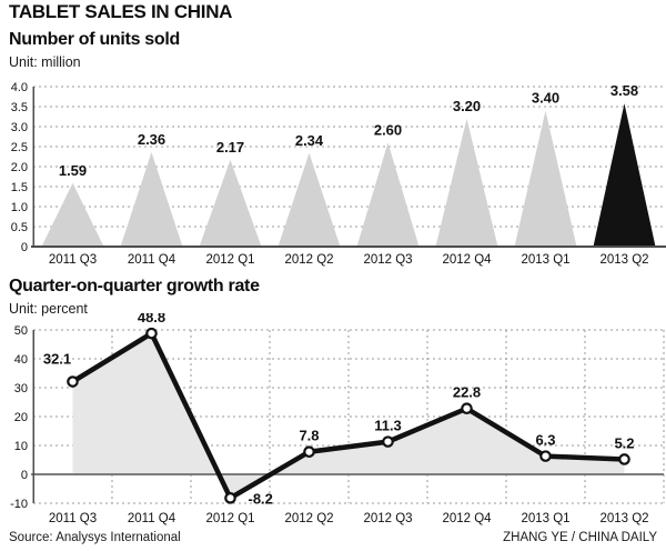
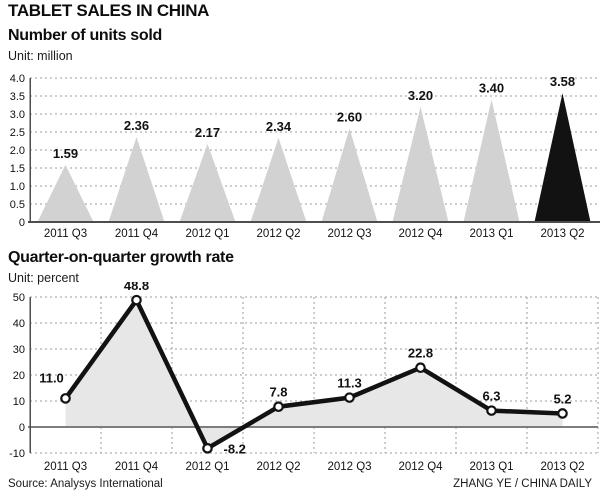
Quarter-on-quarter growth rate/2011 Q3: 32.1 -> 11.0
